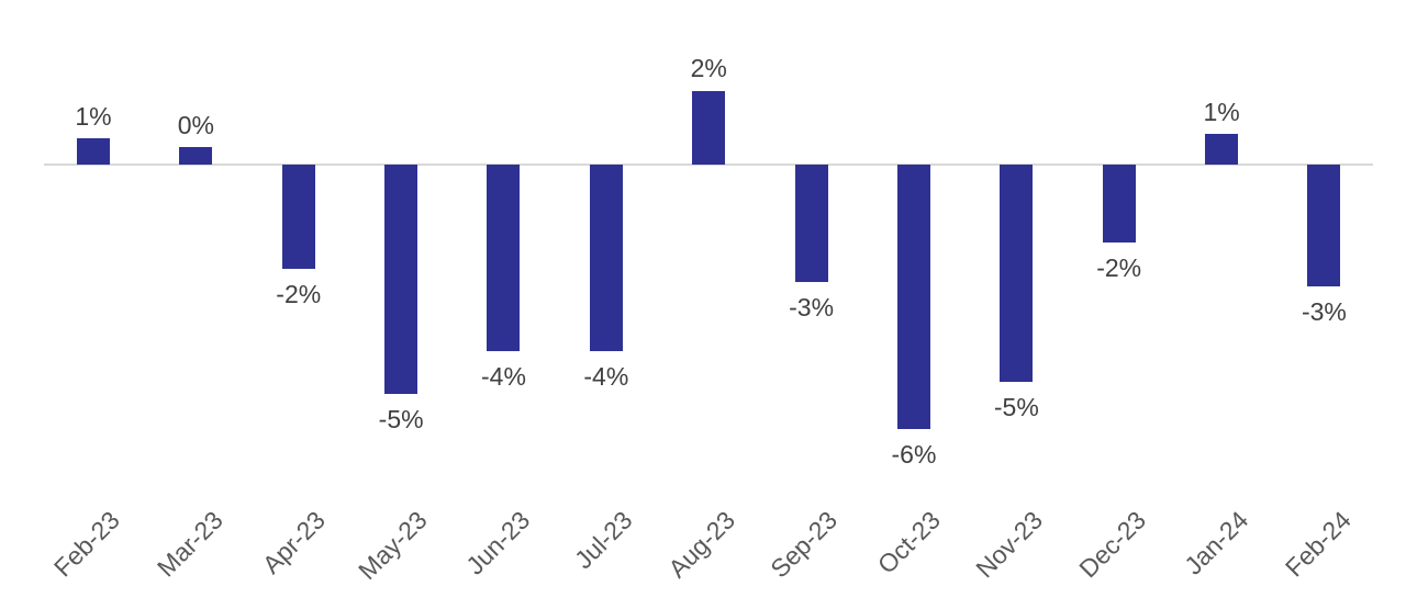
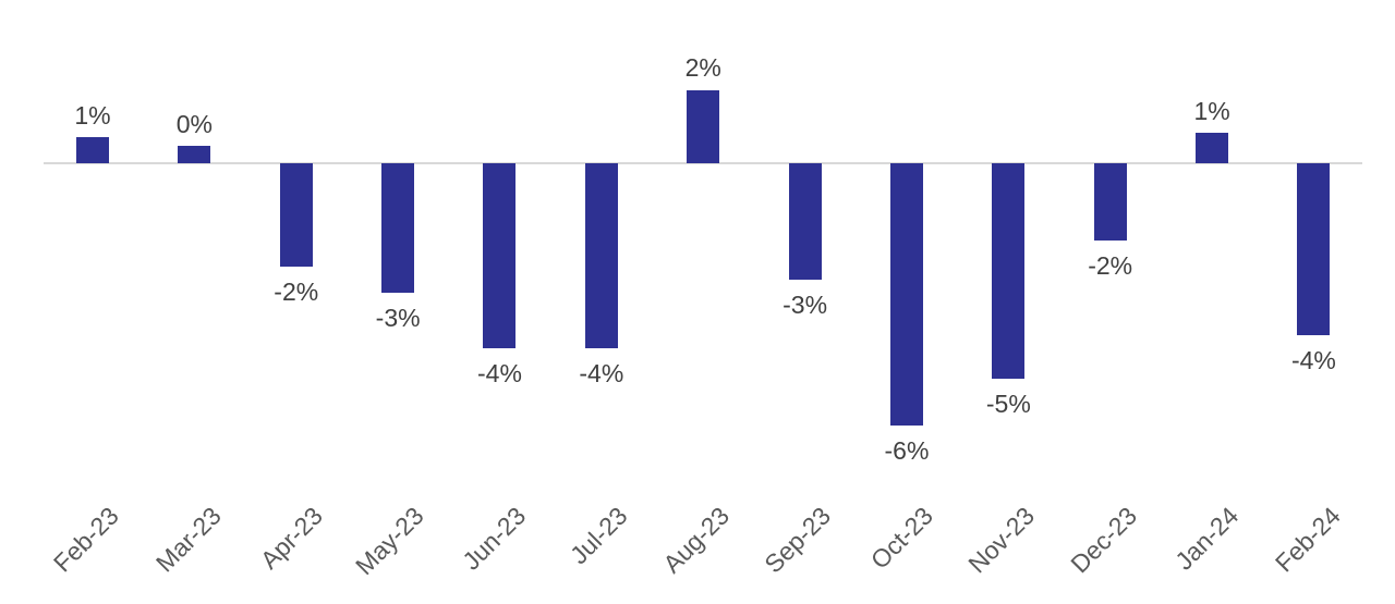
May-23: -5% -> -3%
Feb-24: -3% -> -4%
